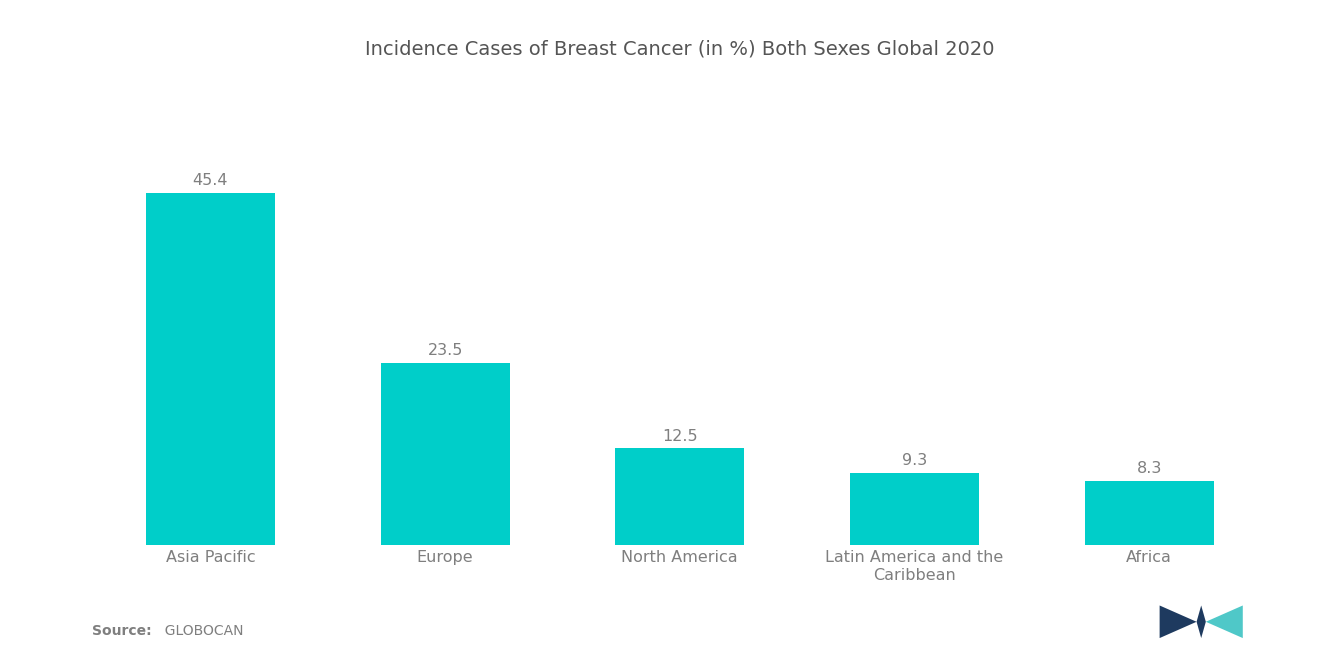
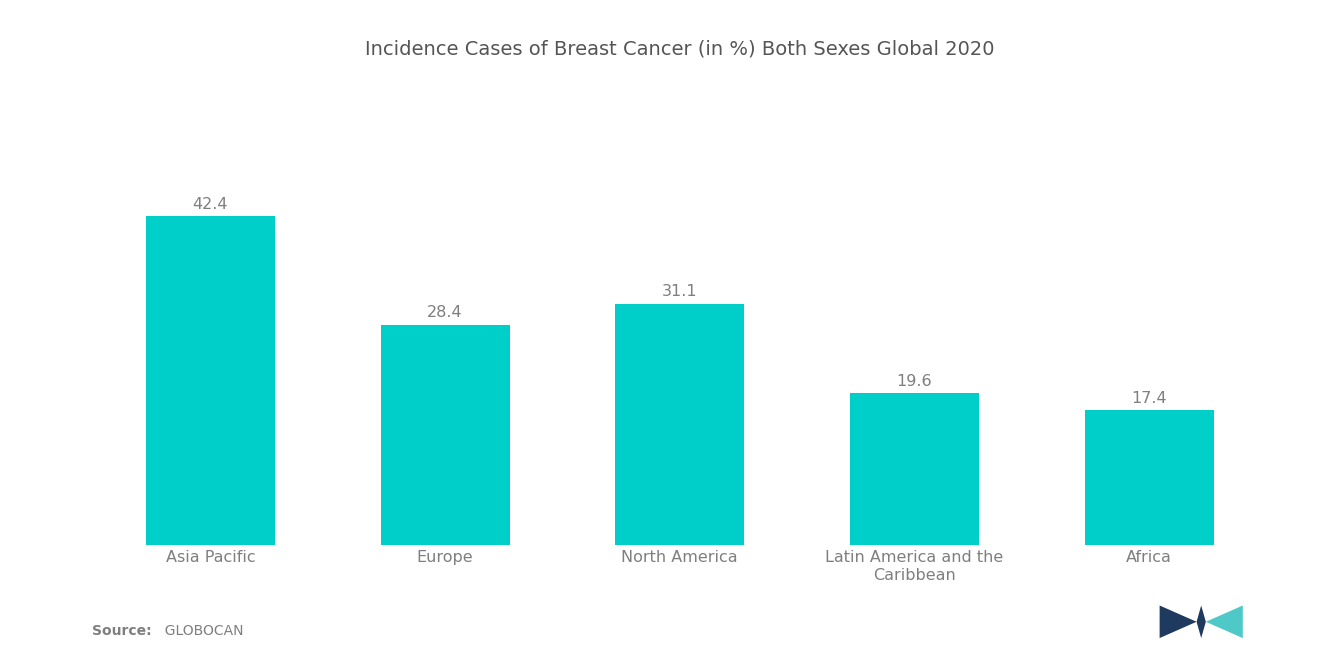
Asia Pacific: 45.4 -> 42.4
Europe: 23.5 -> 28.4
North America: 12.5 -> 31.1
Latin America and the Caribbean: 9.3 -> 19.6
Africa: 8.3 -> 17.4
